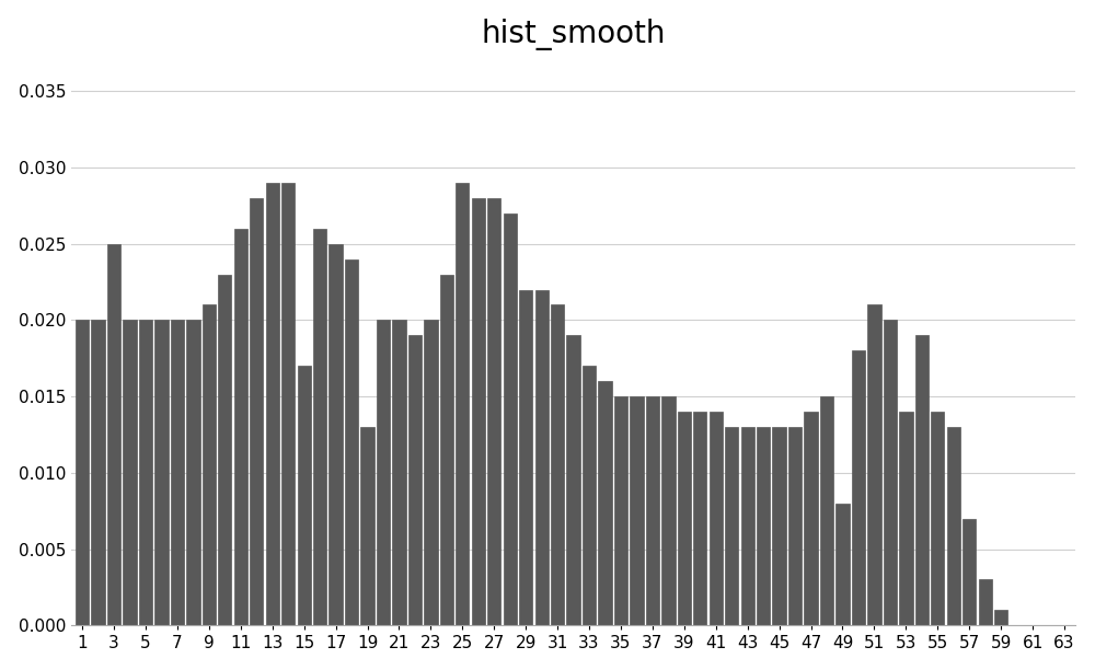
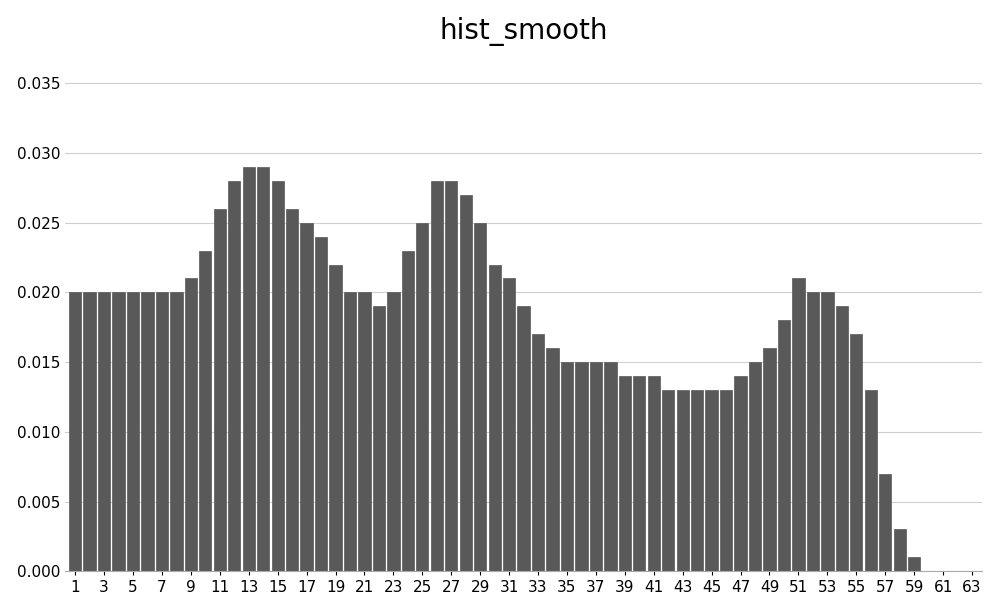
3: 0.025 -> 0.020
15: 0.017 -> 0.028
19: 0.013 -> 0.022
25: 0.029 -> 0.025
29: 0.022 -> 0.025
49: 0.008 -> 0.016
53: 0.014 -> 0.020
55: 0.014 -> 0.017
